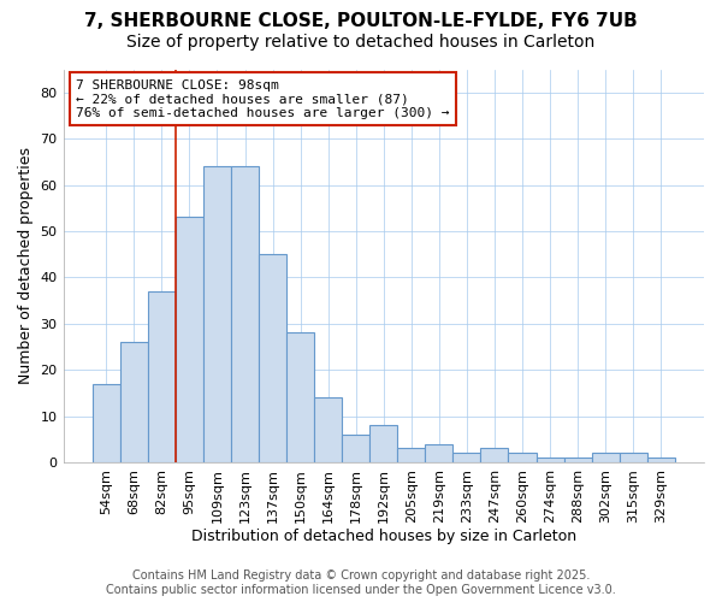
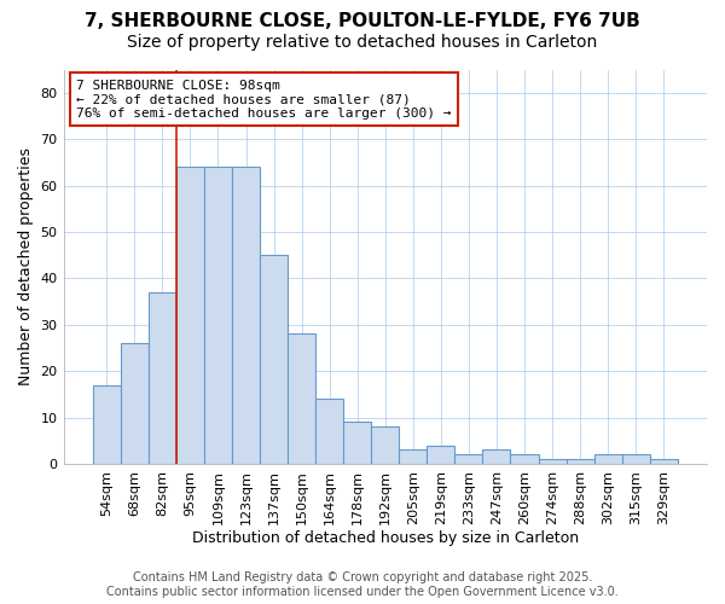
95sqm: 53 -> 64
178sqm: 6 -> 9
